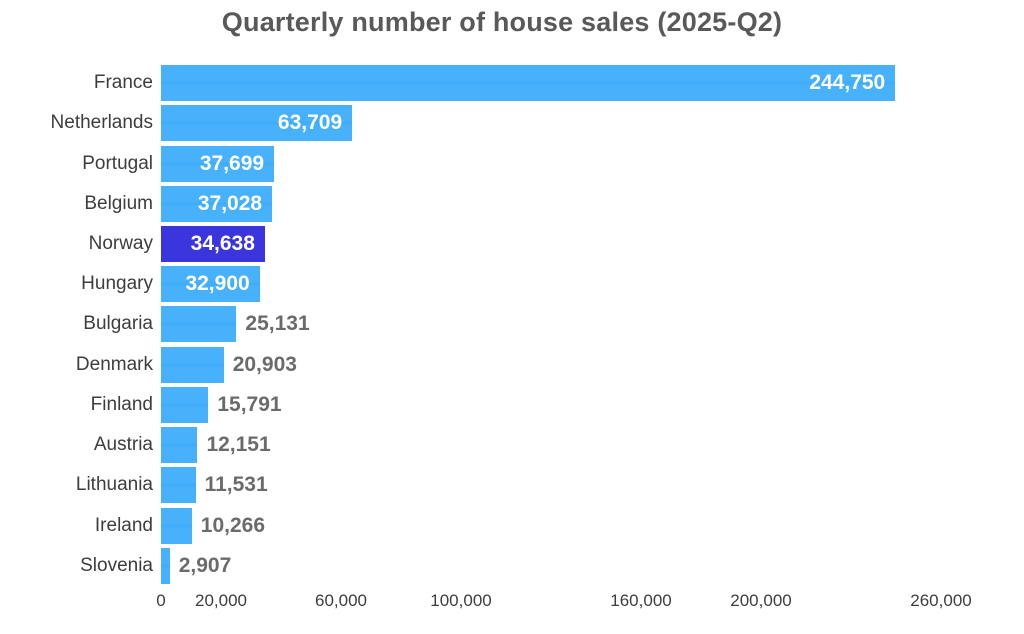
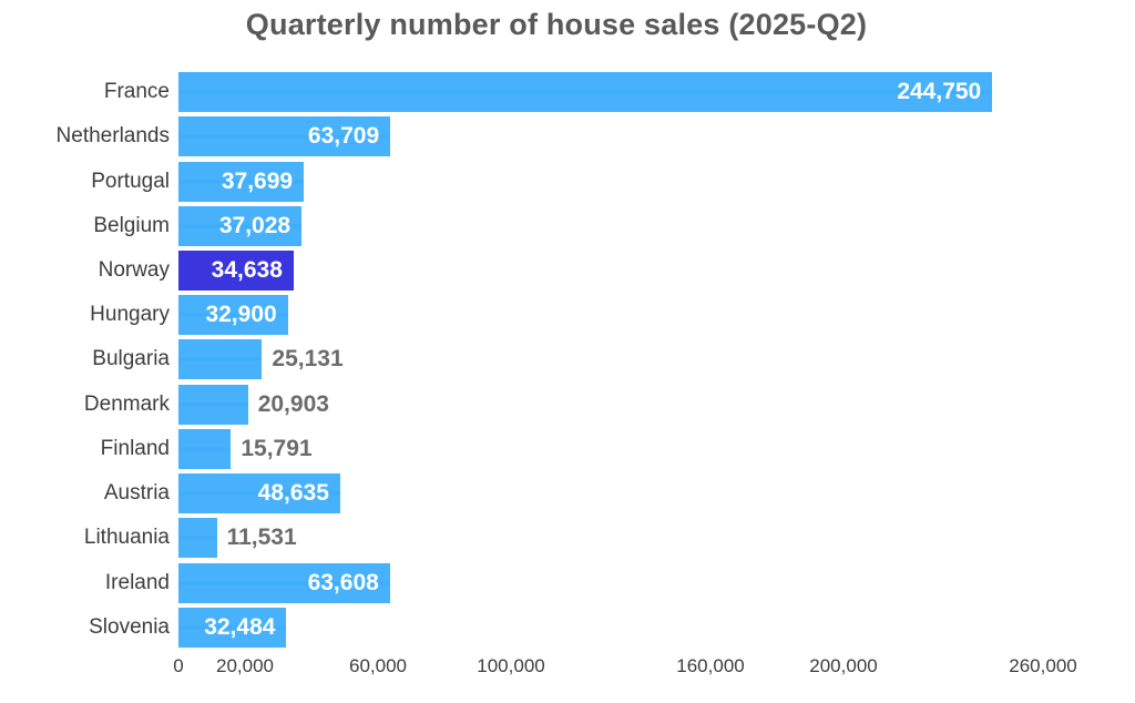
Austria: 12,151 -> 48,635
Ireland: 10,266 -> 63,608
Slovenia: 2,907 -> 32,484
